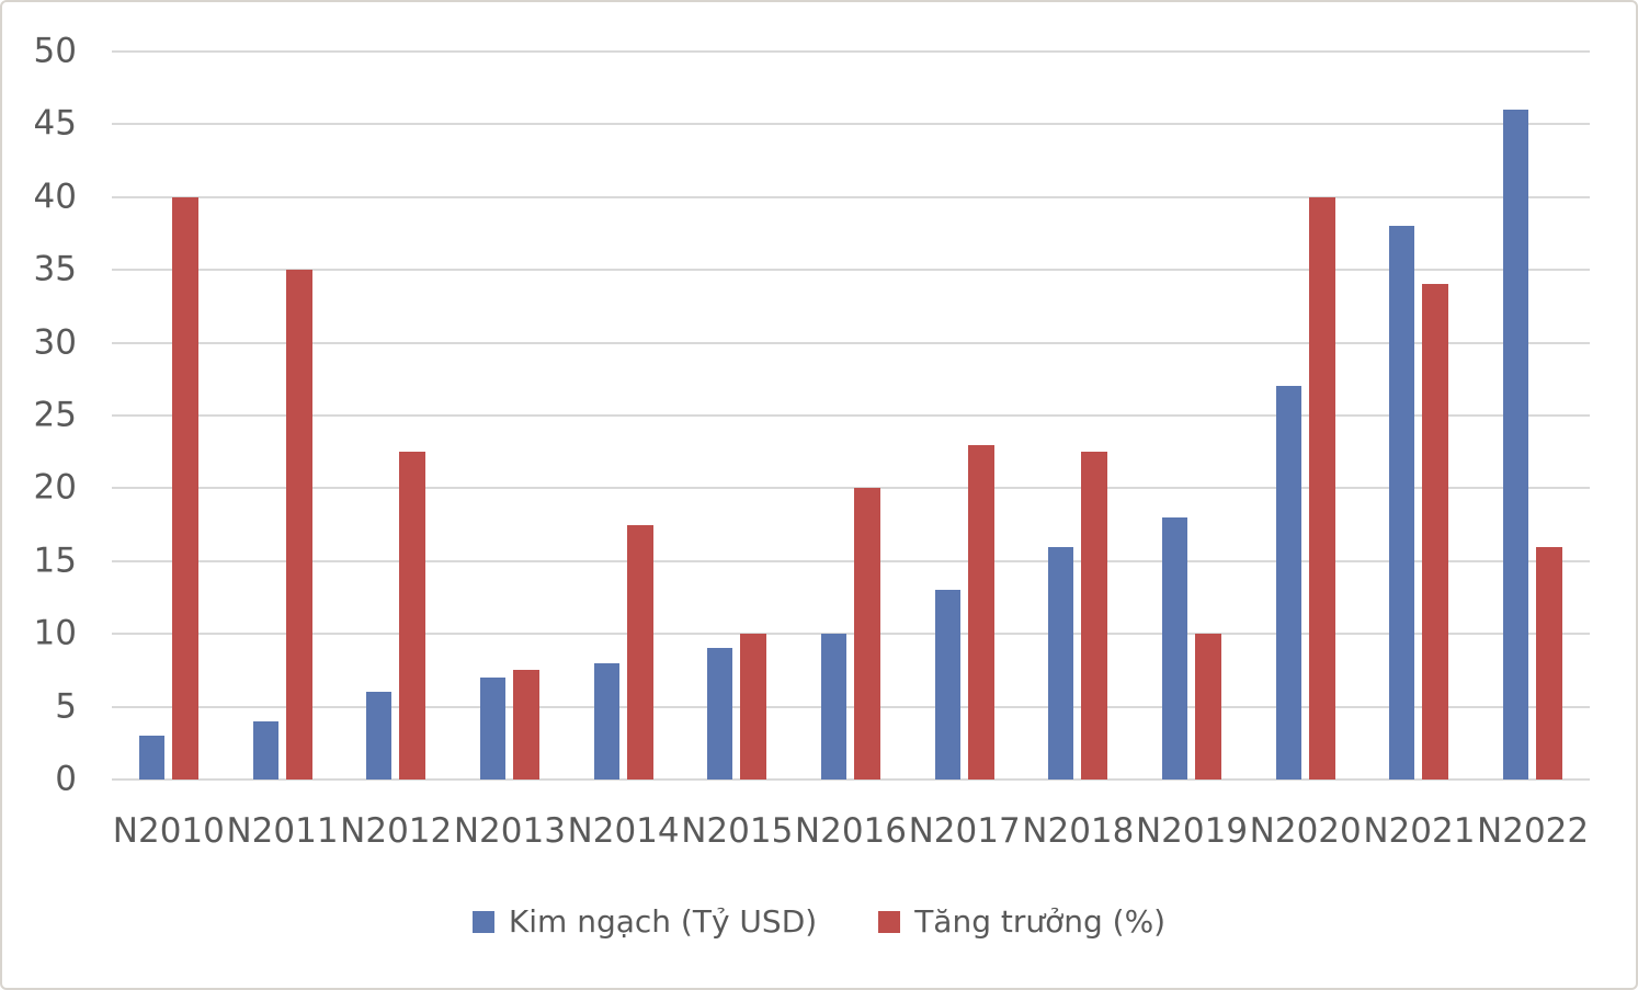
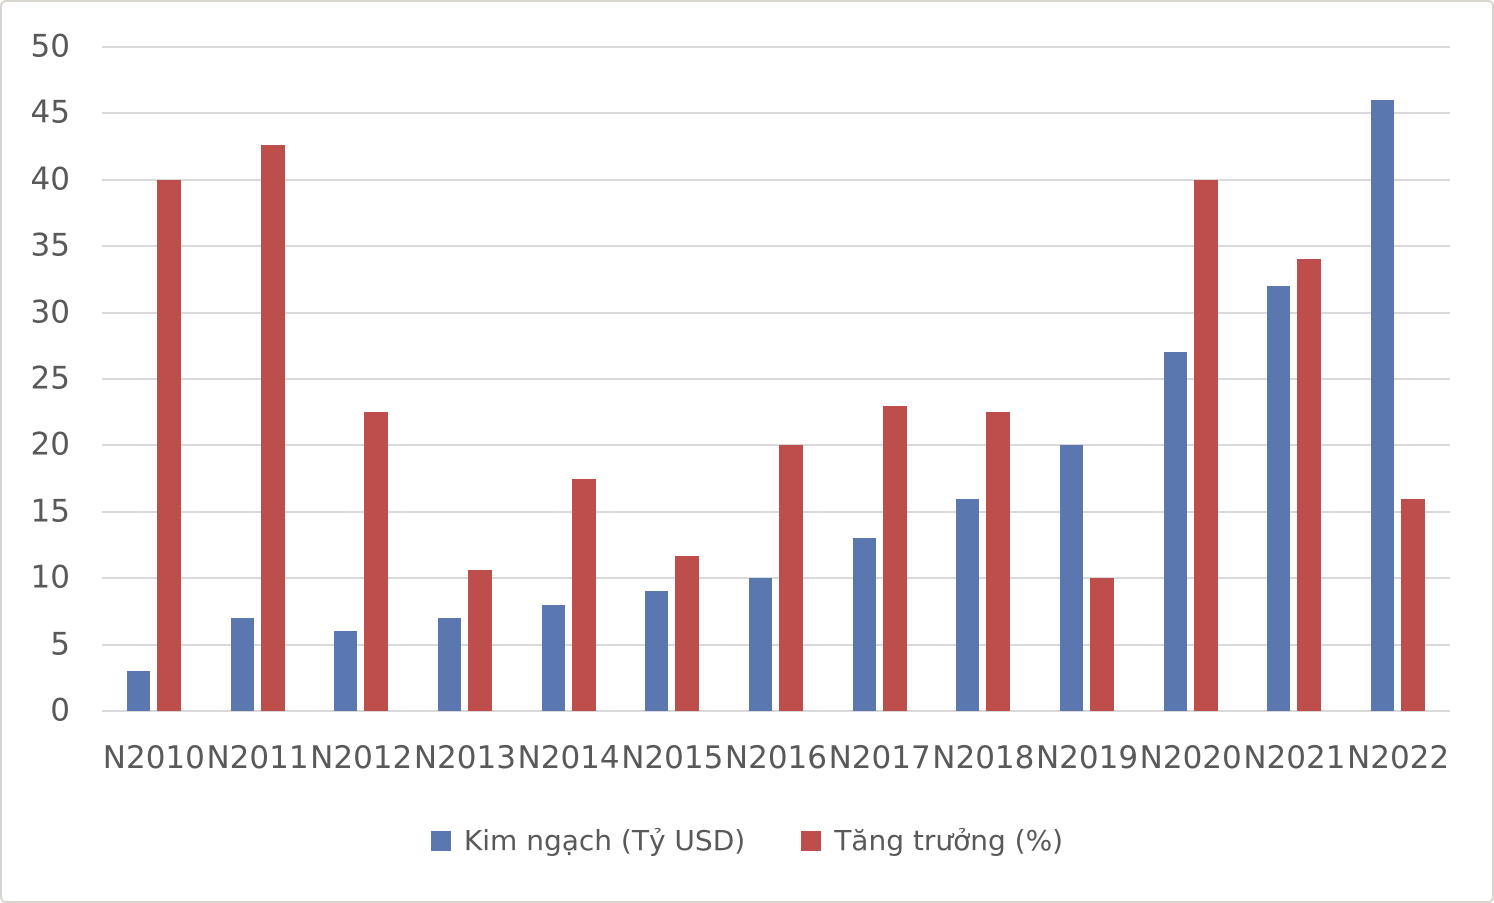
Kim ngạch (Tỷ USD)/N2011: 4 -> 7
Tăng trưởng (%)/N2011: 35.0 -> 42.6
Tăng trưởng (%)/N2013: 7.5 -> 10.6
Tăng trưởng (%)/N2015: 10.0 -> 11.7
Kim ngạch (Tỷ USD)/N2019: 18 -> 20
Kim ngạch (Tỷ USD)/N2021: 38 -> 32
